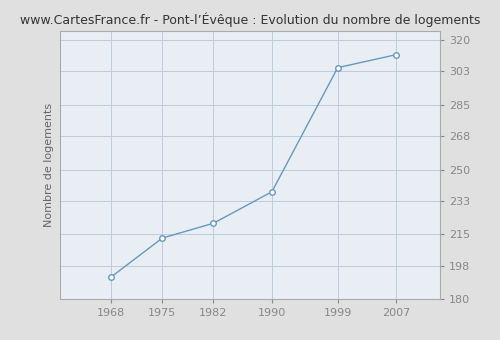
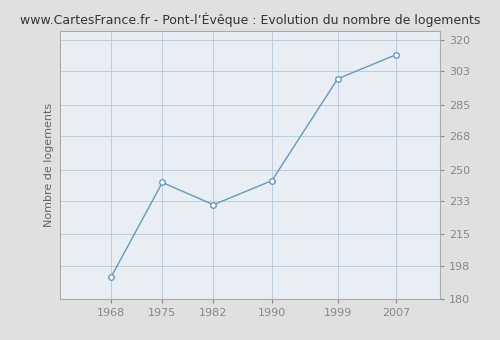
1975: 213 -> 243
1982: 221 -> 231
1990: 238 -> 244
1999: 305 -> 299
